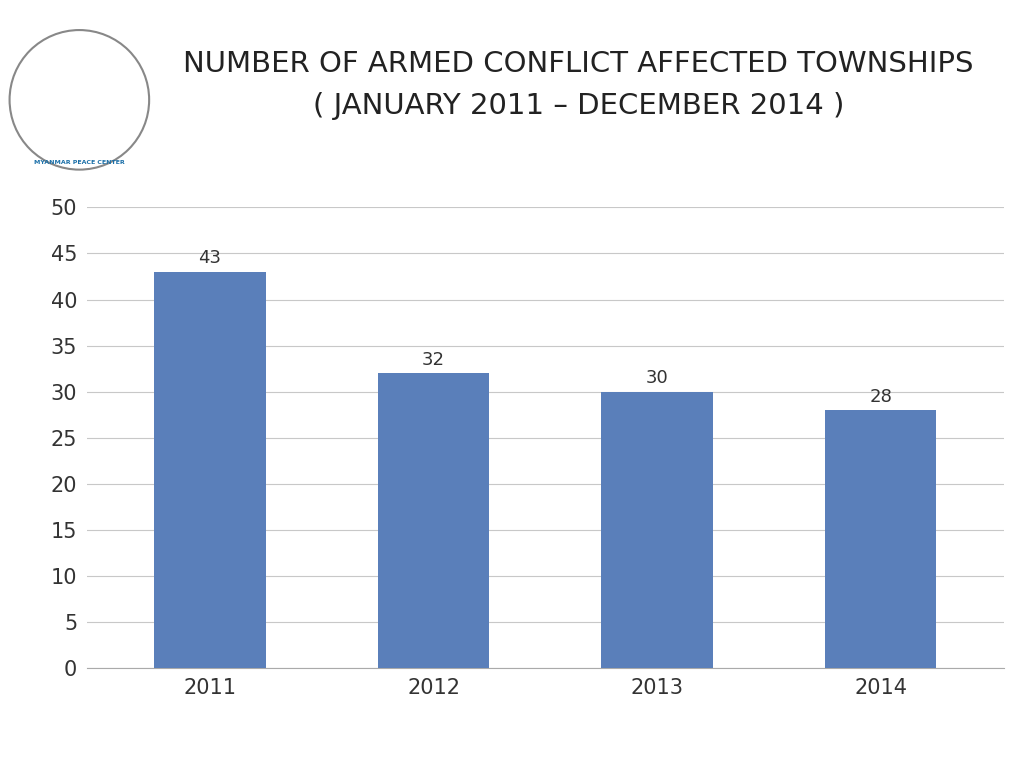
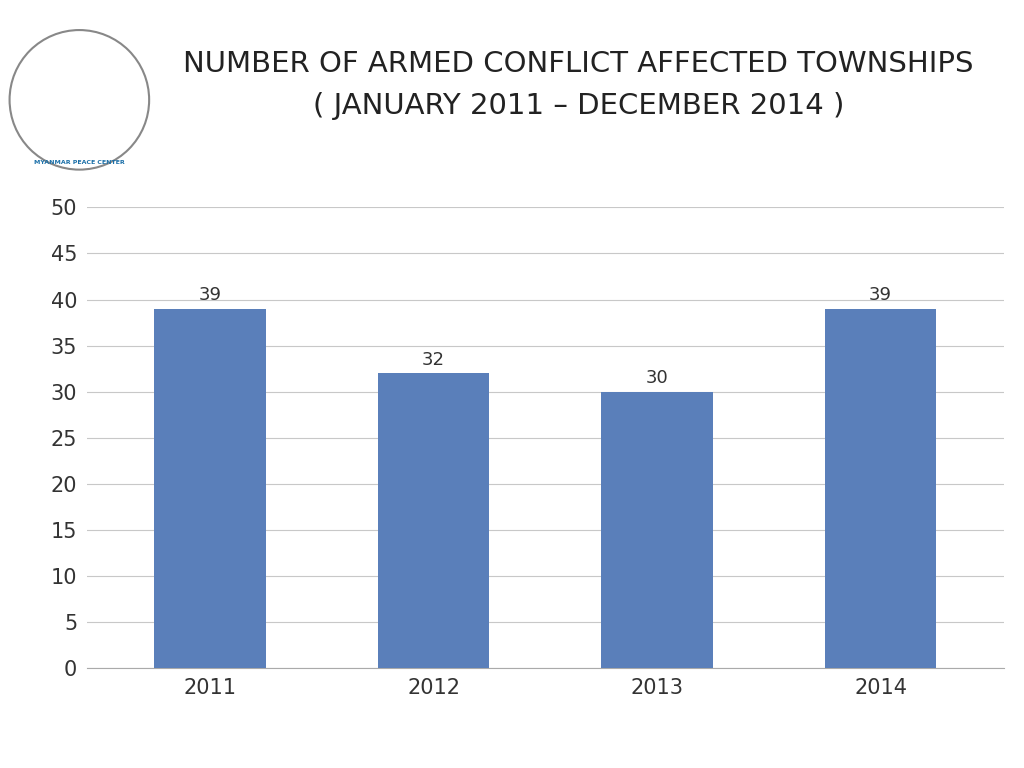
2011: 43 -> 39
2014: 28 -> 39
